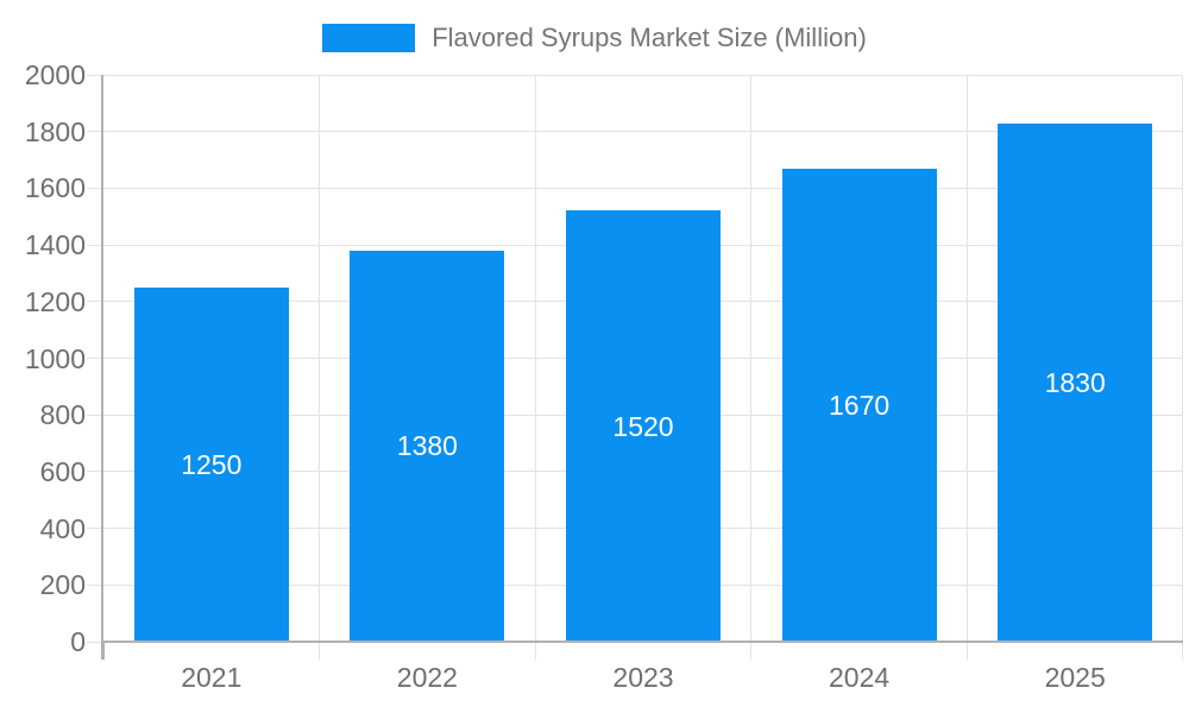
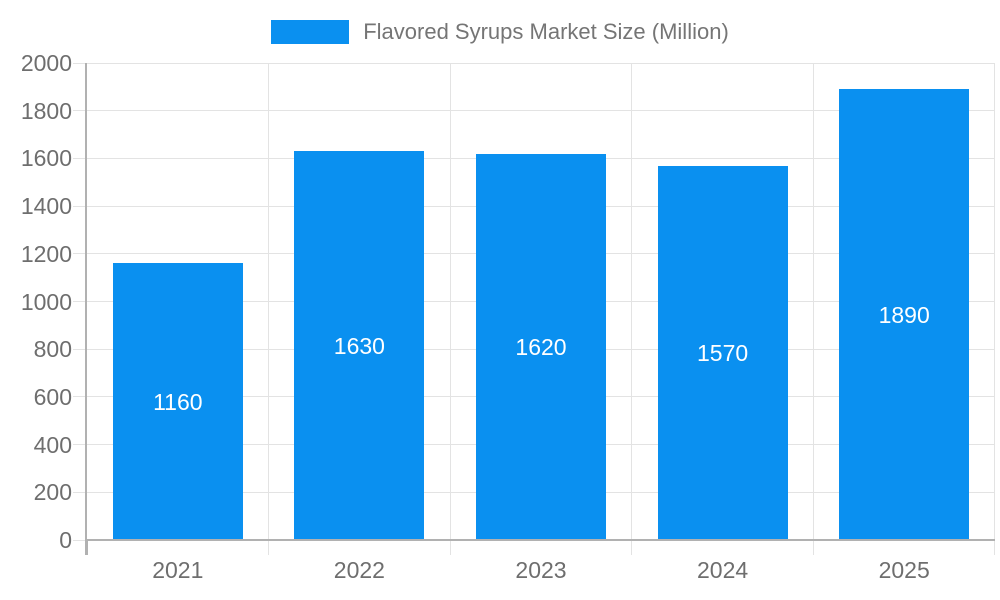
2021: 1250 -> 1160
2022: 1380 -> 1630
2023: 1520 -> 1620
2024: 1670 -> 1570
2025: 1830 -> 1890
